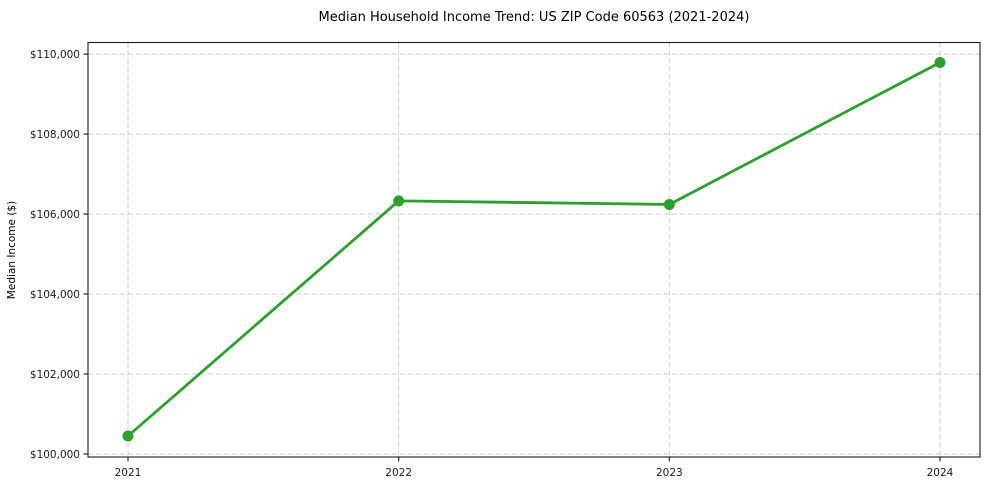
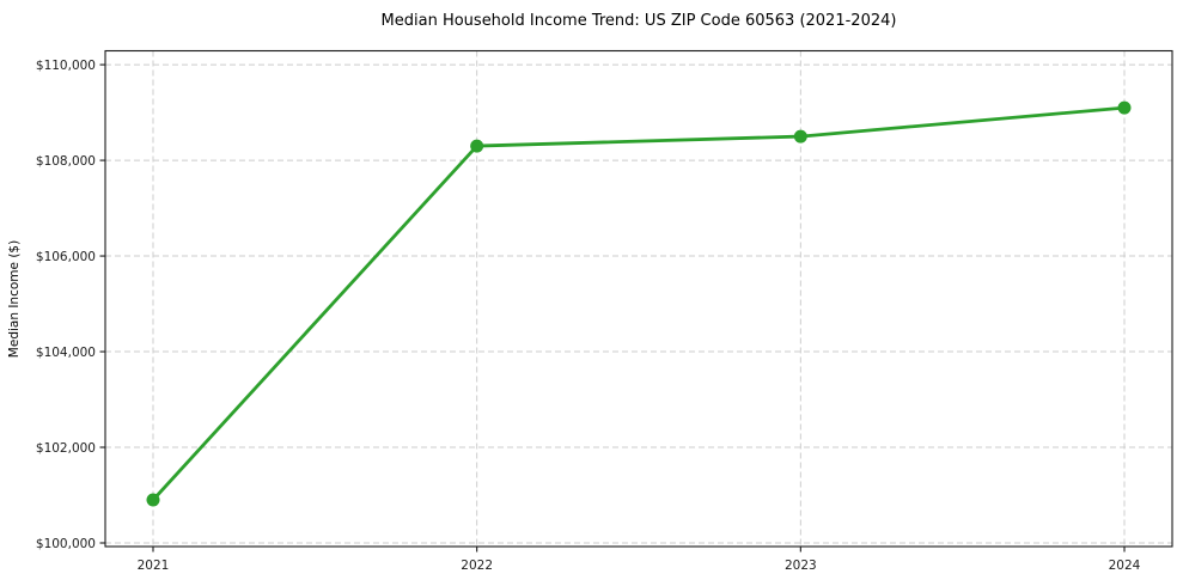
2021: $100400 -> $100900
2022: $106300 -> $108300
2023: $106200 -> $108500
2024: $109800 -> $109100
